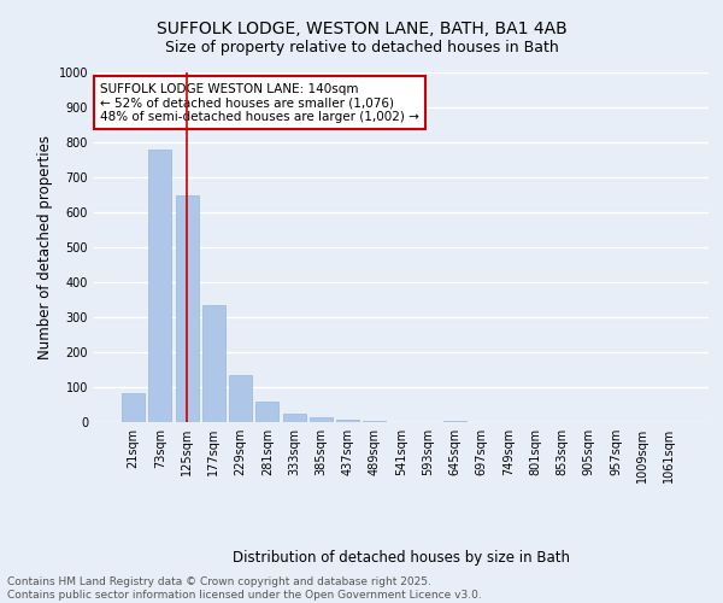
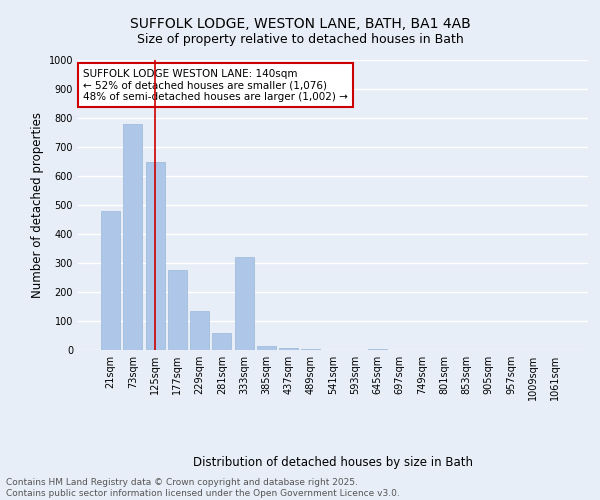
21sqm: 82 -> 480
177sqm: 335 -> 275
333sqm: 25 -> 320
